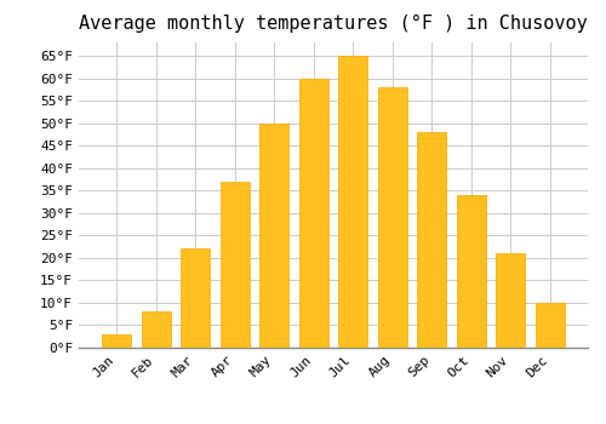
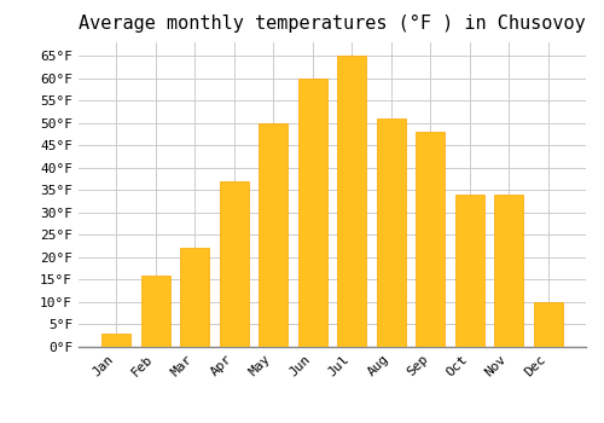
Feb: 8°F -> 16°F
Aug: 58°F -> 51°F
Nov: 21°F -> 34°F
